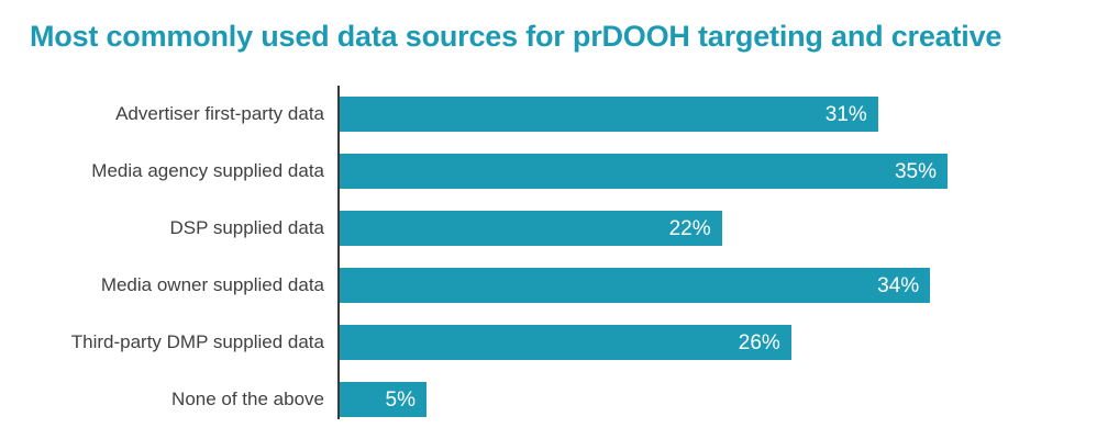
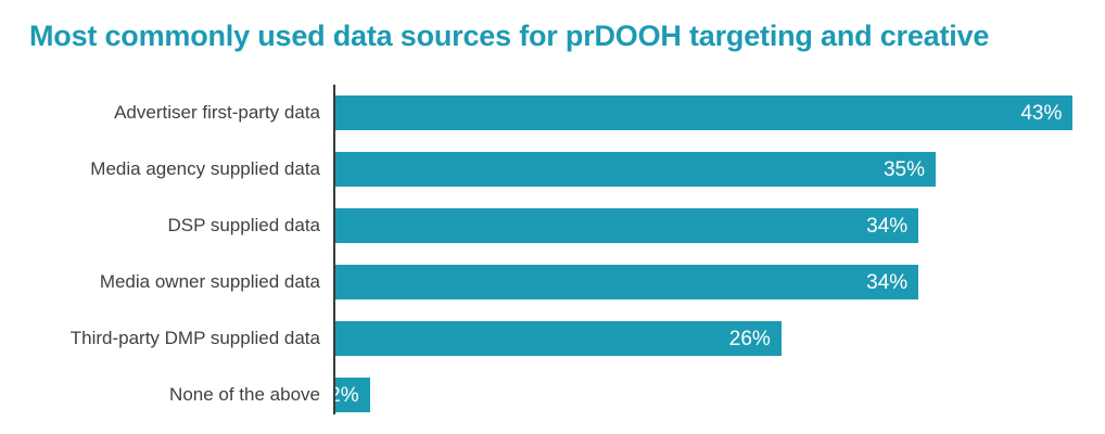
Advertiser first-party data: 31% -> 43%
DSP supplied data: 22% -> 34%
None of the above: 5% -> 2%
